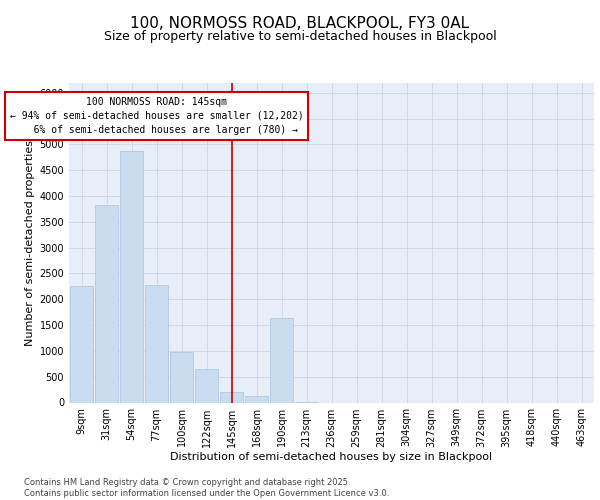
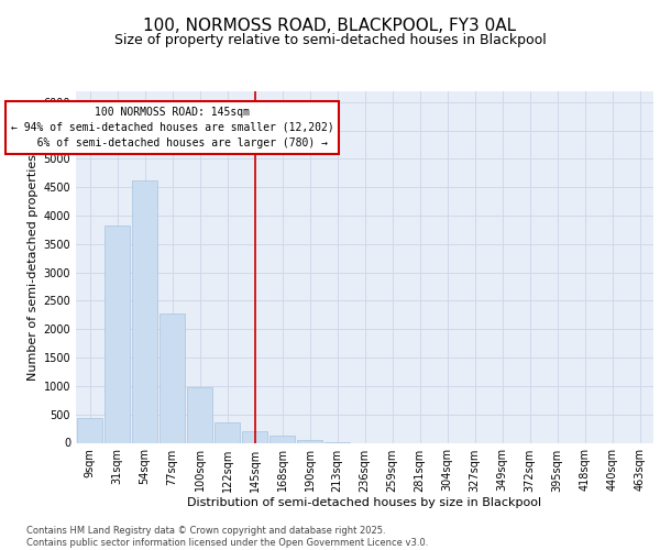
9sqm: 2260 -> 430
54sqm: 4880 -> 4620
122sqm: 640 -> 360
190sqm: 1640 -> 50
